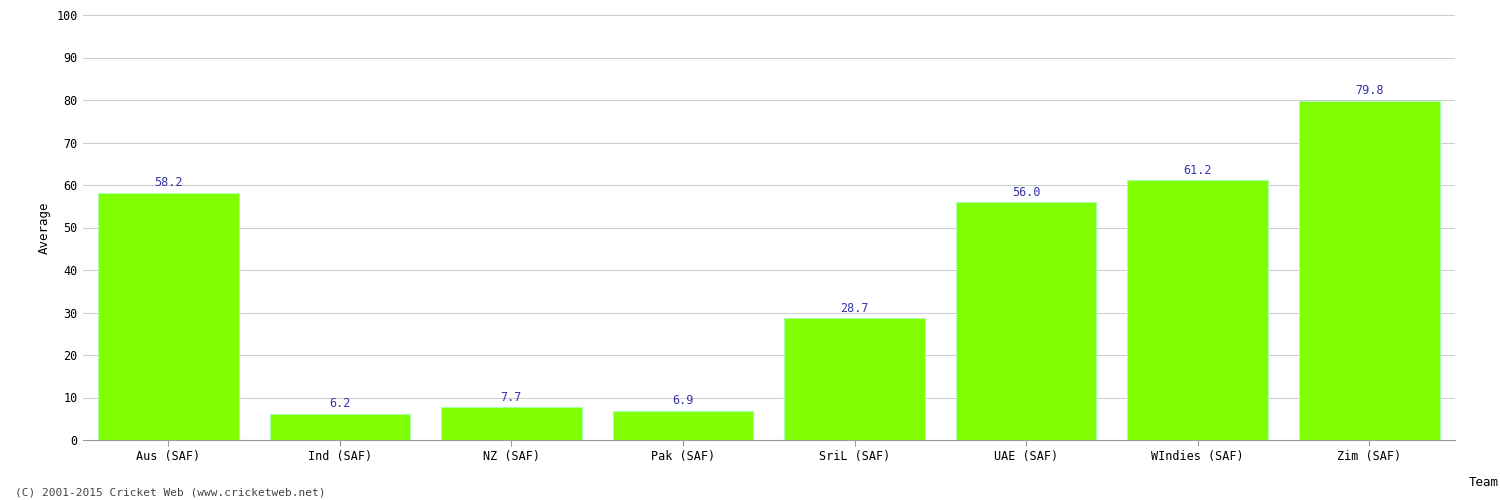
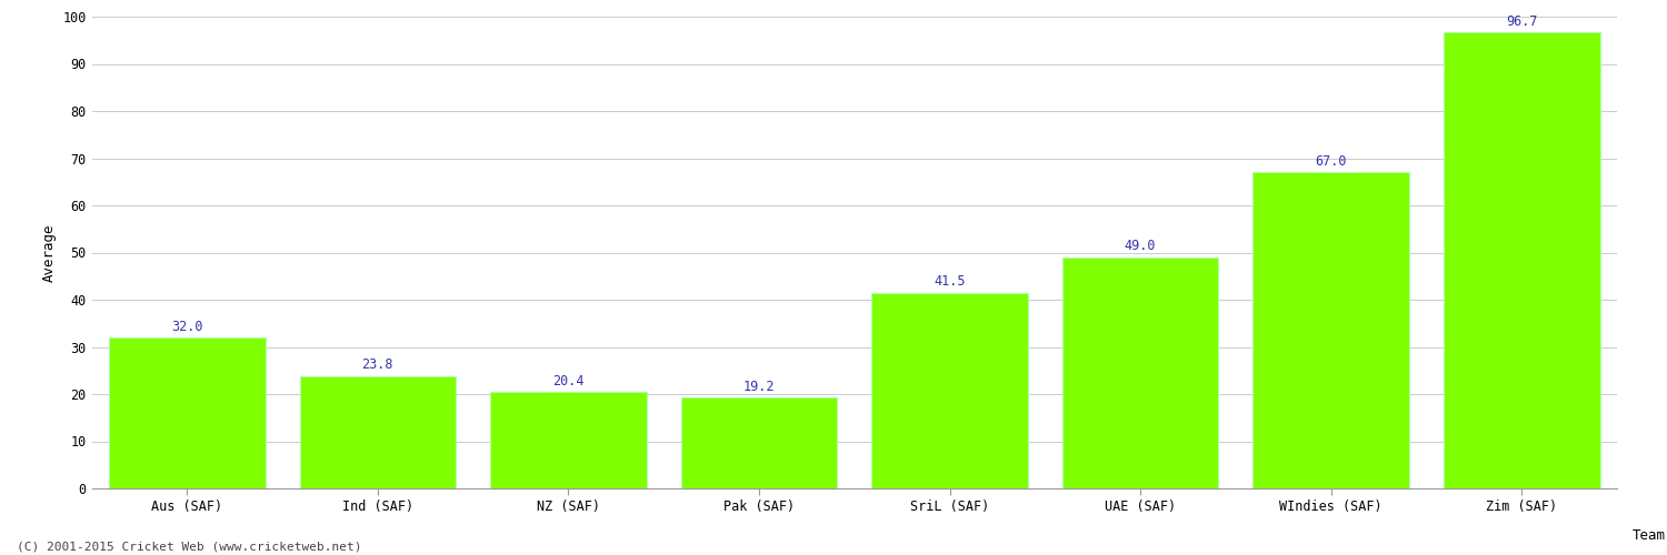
Aus (SAF): 58.2 -> 32.0
Ind (SAF): 6.2 -> 23.8
NZ (SAF): 7.7 -> 20.4
Pak (SAF): 6.9 -> 19.2
SriL (SAF): 28.7 -> 41.5
UAE (SAF): 56.0 -> 49.0
WIndies (SAF): 61.2 -> 67.0
Zim (SAF): 79.8 -> 96.7
